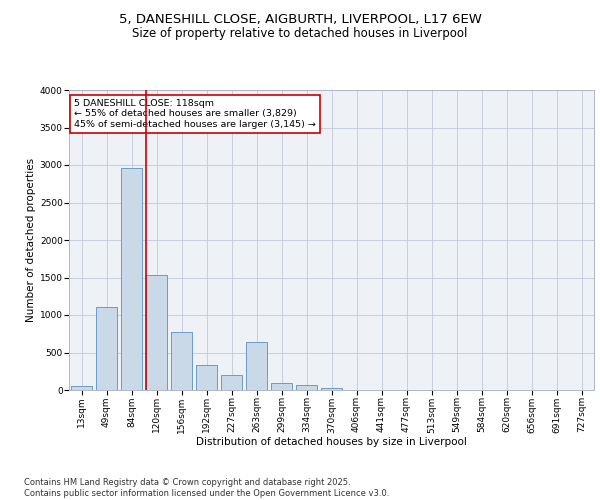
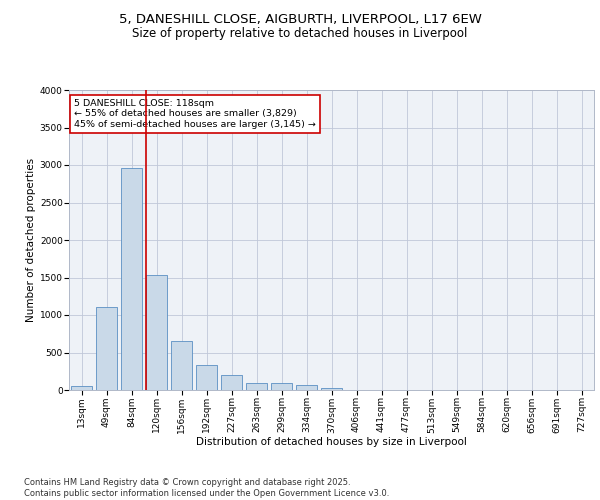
156sqm: 780 -> 650
263sqm: 640 -> 100
